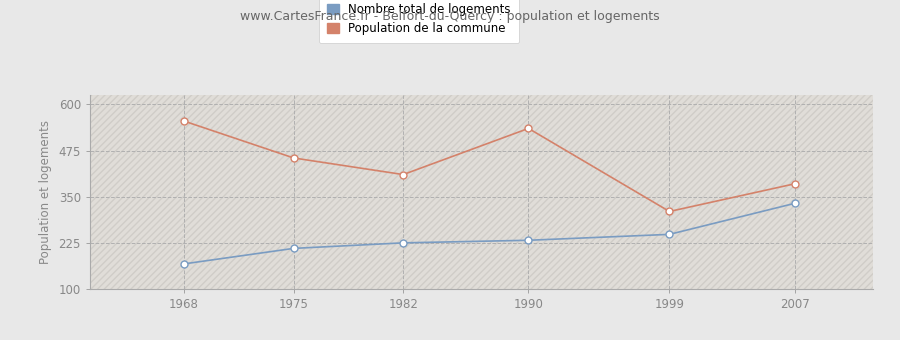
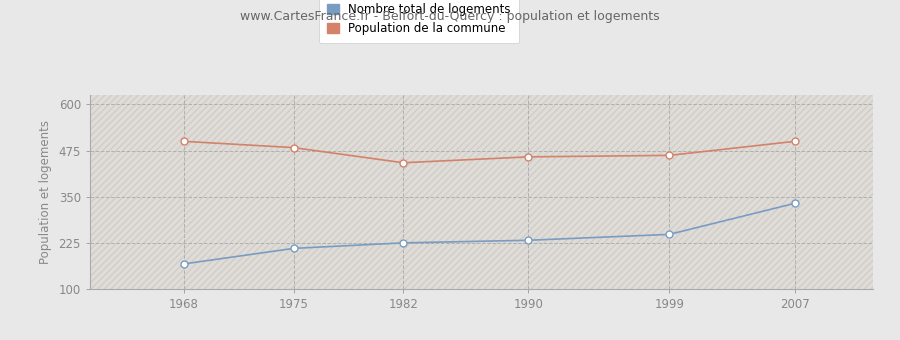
Population de la commune/1968: 555 -> 500
Population de la commune/1975: 455 -> 483
Population de la commune/1982: 410 -> 442
Population de la commune/1990: 535 -> 458
Population de la commune/1999: 310 -> 462
Population de la commune/2007: 385 -> 500
